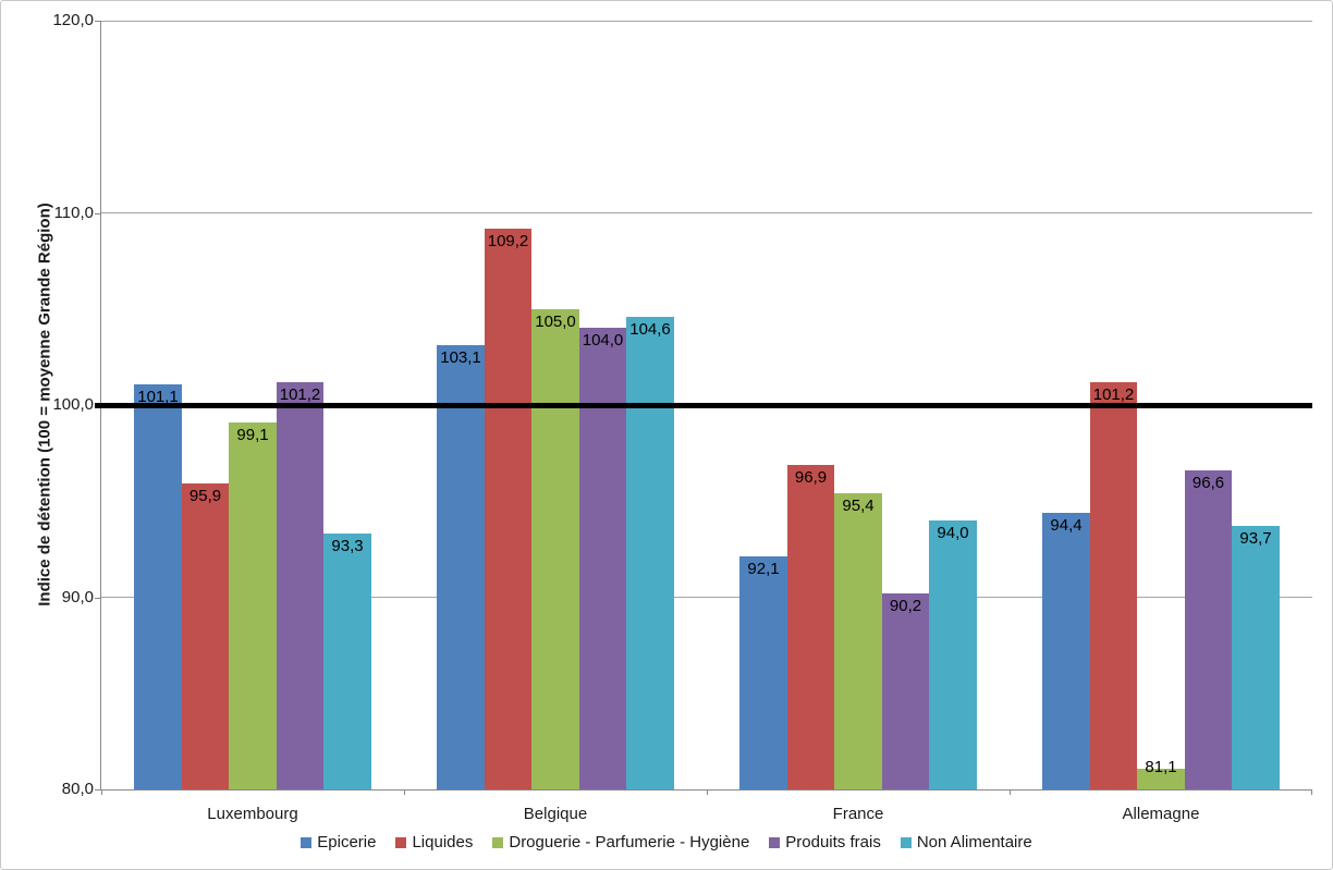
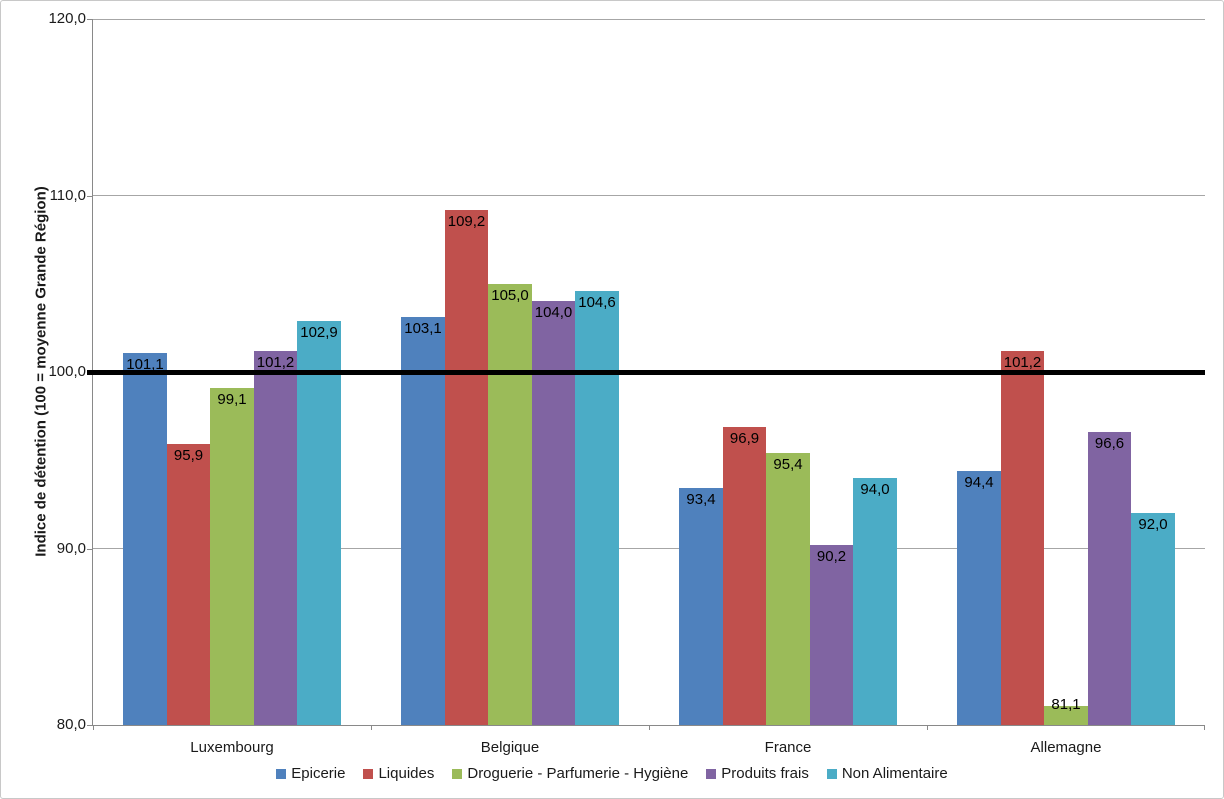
Non Alimentaire/Luxembourg: 93,3 -> 102,9
Epicerie/France: 92,1 -> 93,4
Non Alimentaire/Allemagne: 93,7 -> 92,0
